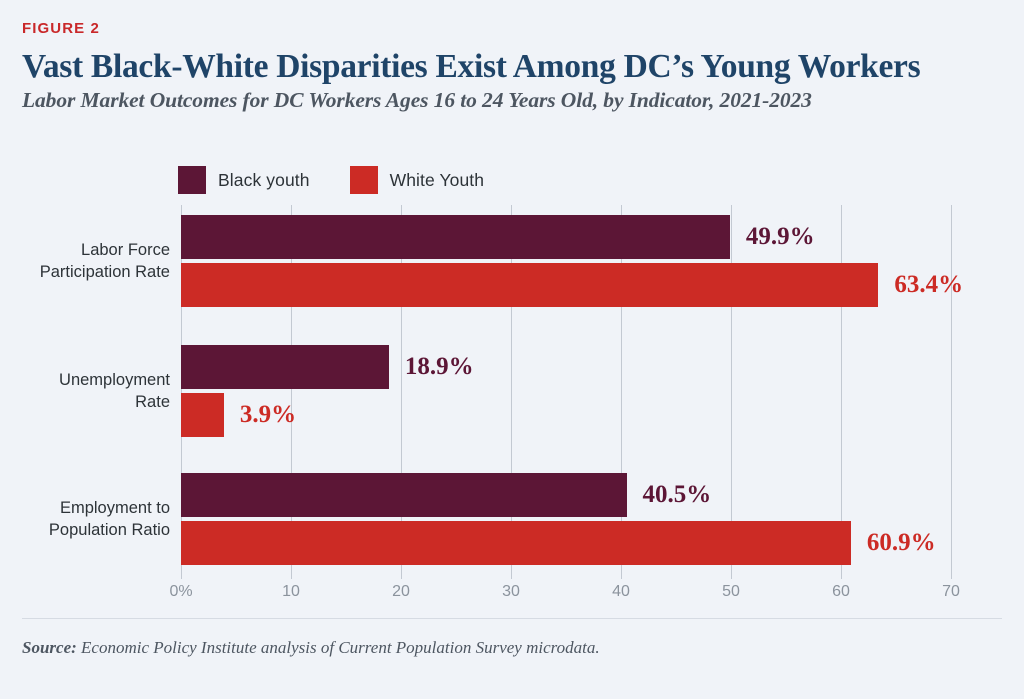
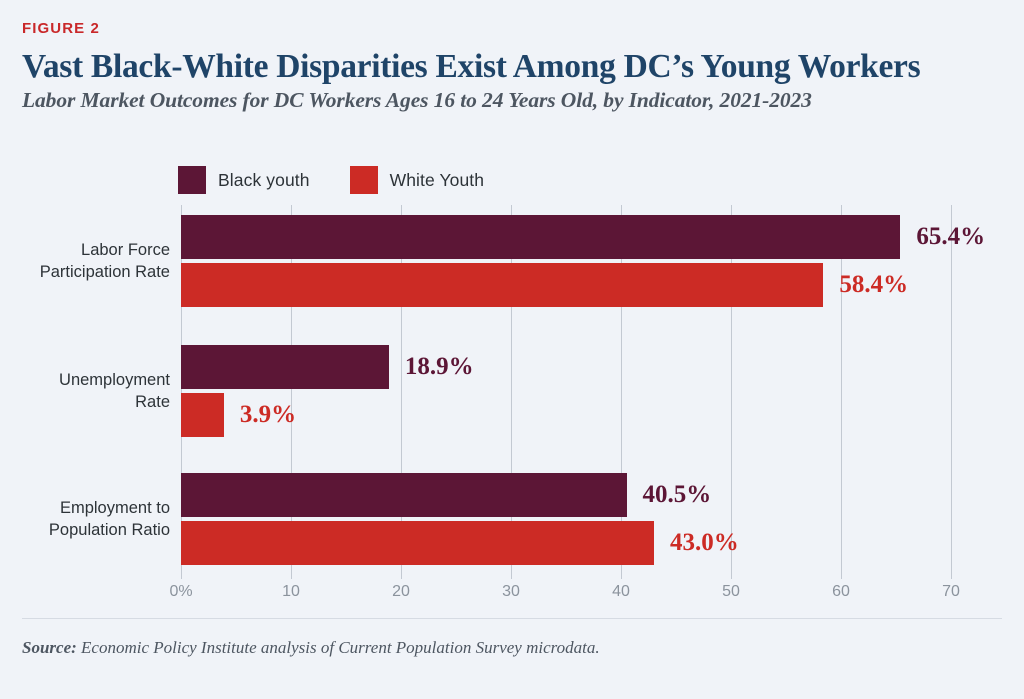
Black youth/Labor Force Participation Rate: 49.9% -> 65.4%
White Youth/Labor Force Participation Rate: 63.4% -> 58.4%
White Youth/Employment to Population Ratio: 60.9% -> 43.0%
